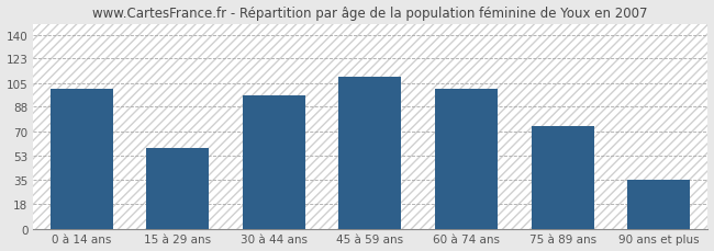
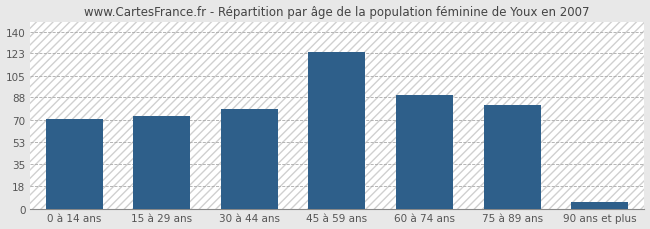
0 à 14 ans: 101 -> 71
15 à 29 ans: 58 -> 73
30 à 44 ans: 96 -> 79
45 à 59 ans: 110 -> 124
60 à 74 ans: 101 -> 90
75 à 89 ans: 74 -> 82
90 ans et plus: 35 -> 5
